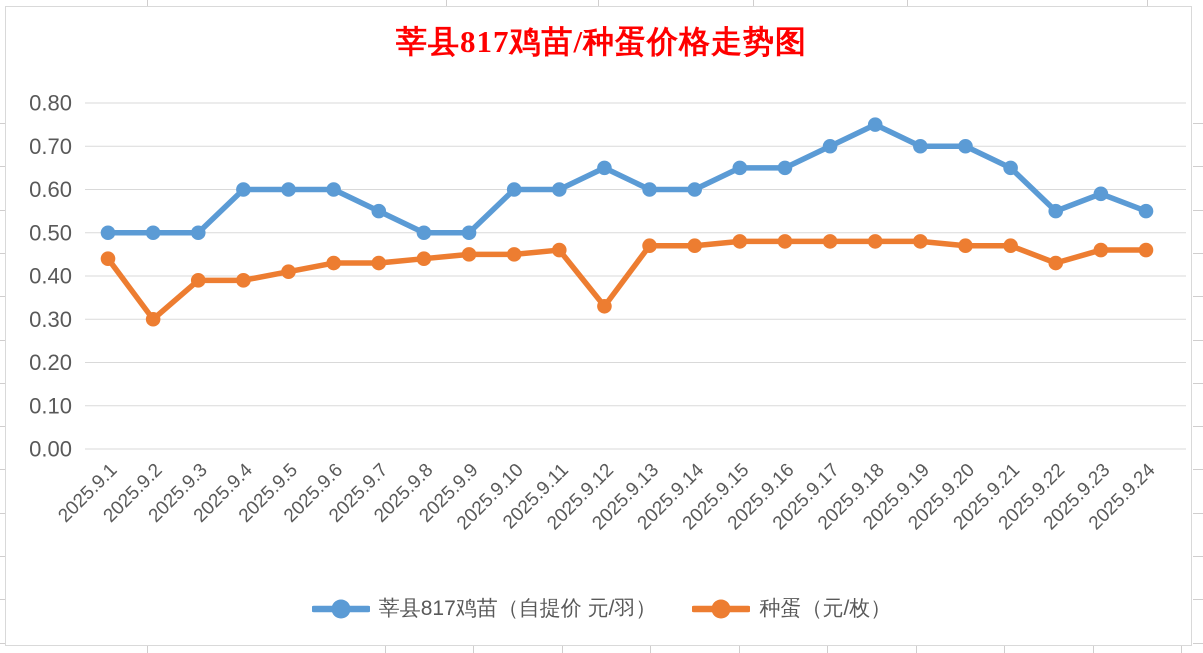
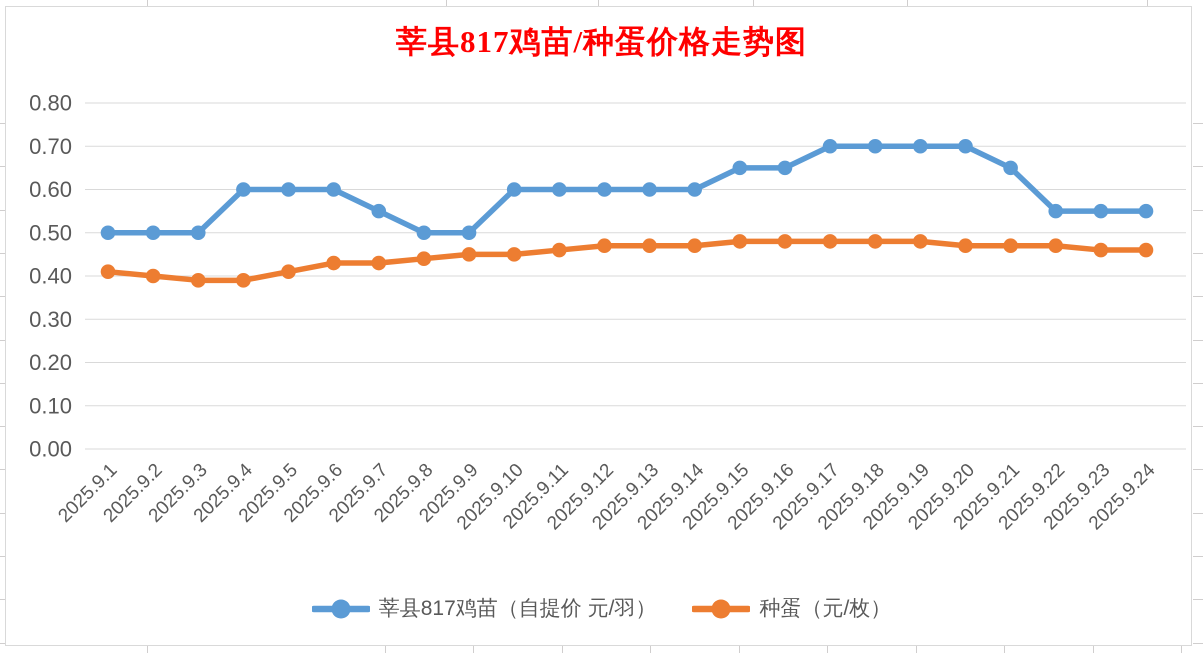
种蛋（元/枚）/2025.9.1: 0.44 -> 0.41
种蛋（元/枚）/2025.9.2: 0.30 -> 0.40
莘县817鸡苗（自提价 元/羽）/2025.9.12: 0.65 -> 0.60
种蛋（元/枚）/2025.9.12: 0.33 -> 0.47
莘县817鸡苗（自提价 元/羽）/2025.9.18: 0.75 -> 0.70
种蛋（元/枚）/2025.9.22: 0.43 -> 0.47
莘县817鸡苗（自提价 元/羽）/2025.9.23: 0.59 -> 0.55
